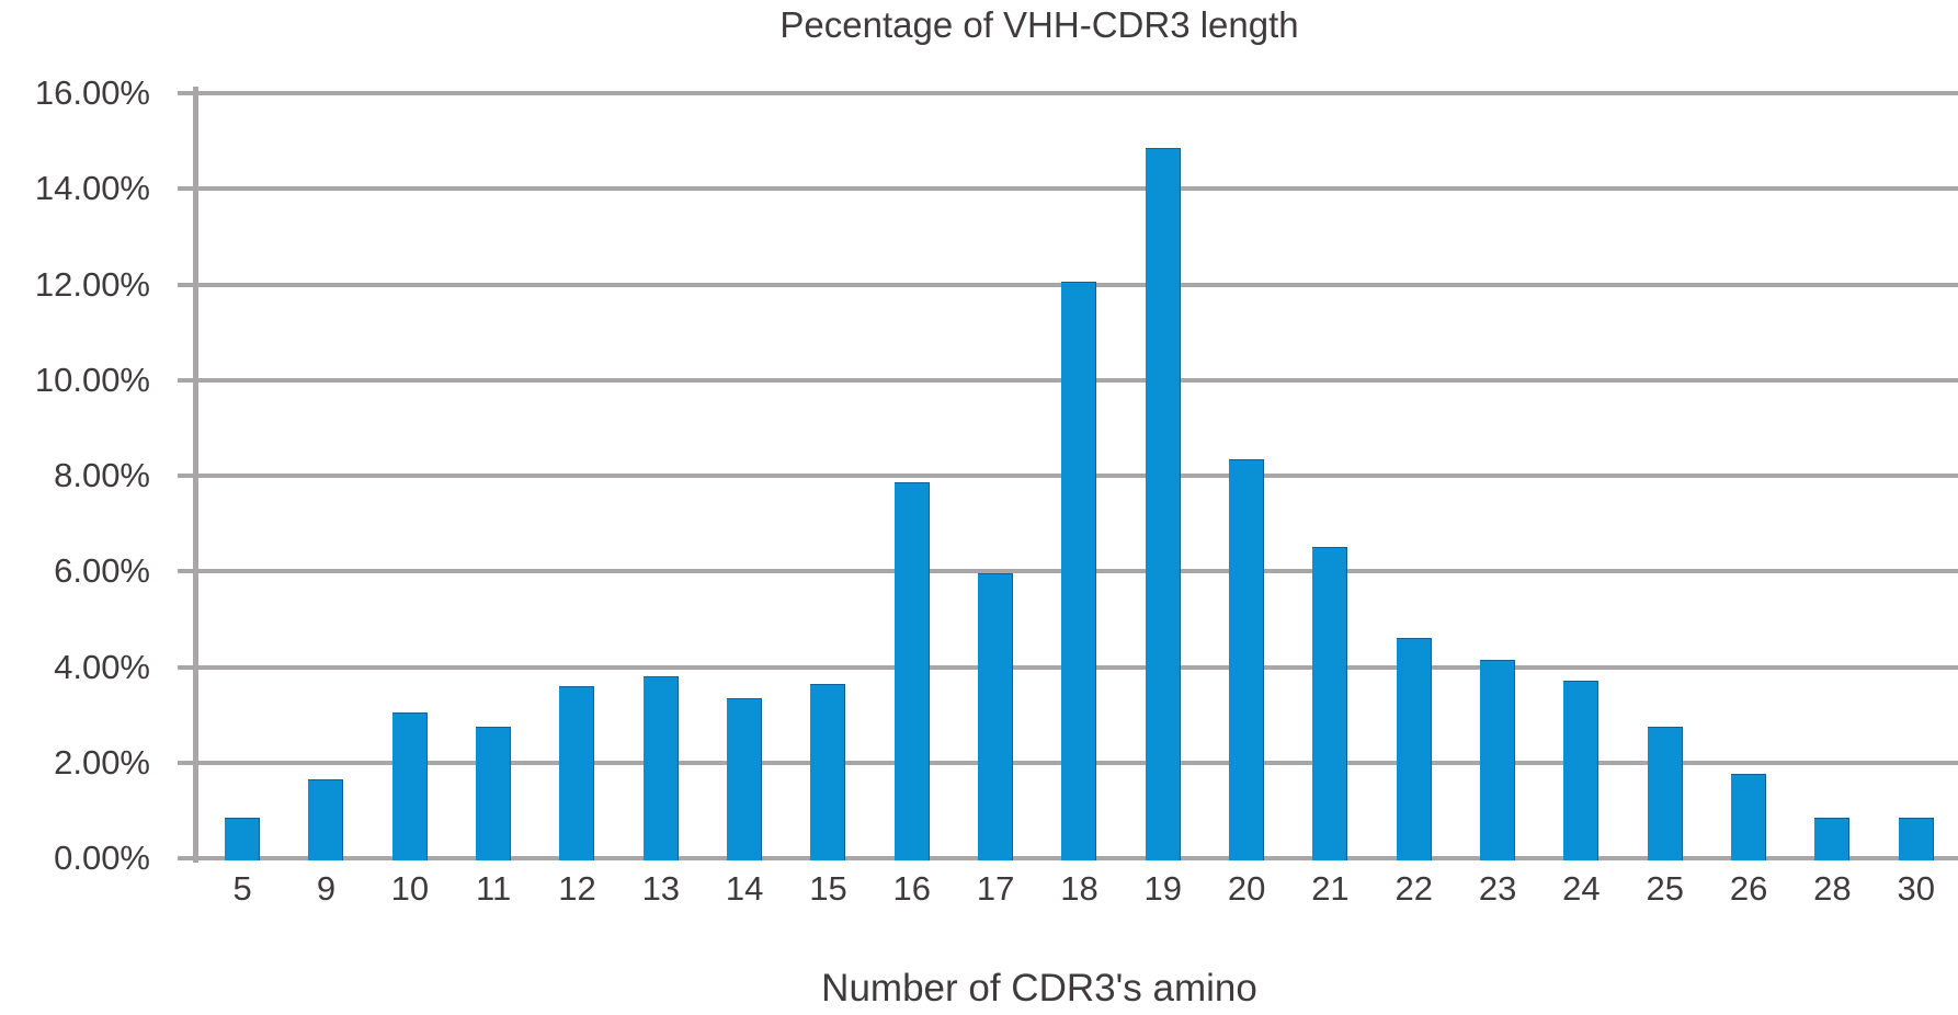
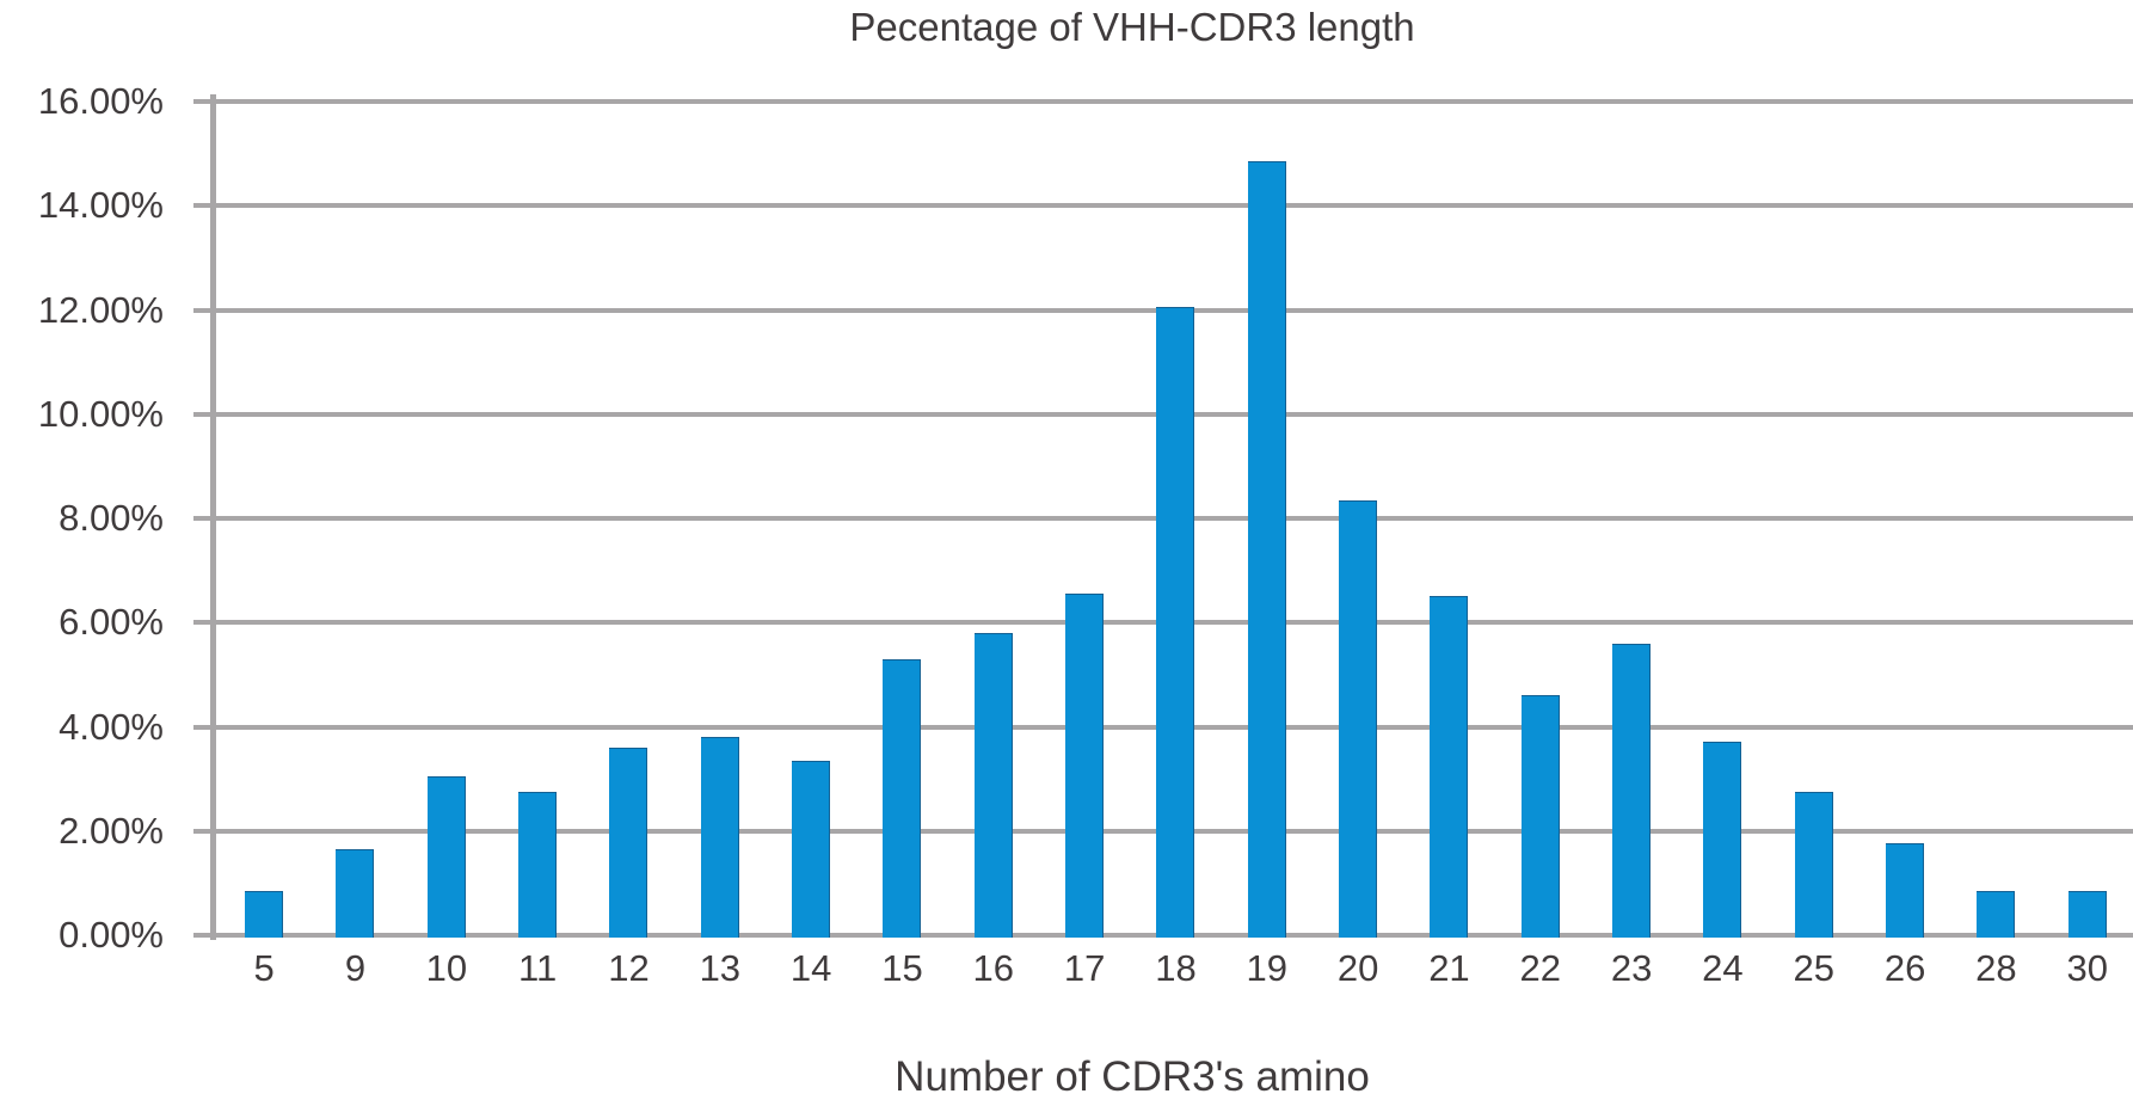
15: 3.7% -> 5.3%
16: 7.9% -> 5.8%
17: 6.0% -> 6.6%
23: 4.2% -> 5.7%
